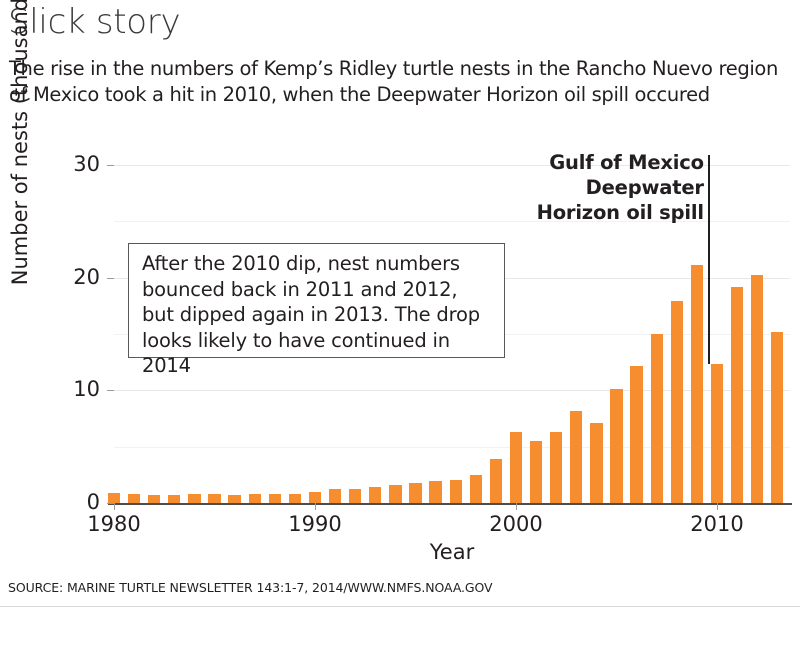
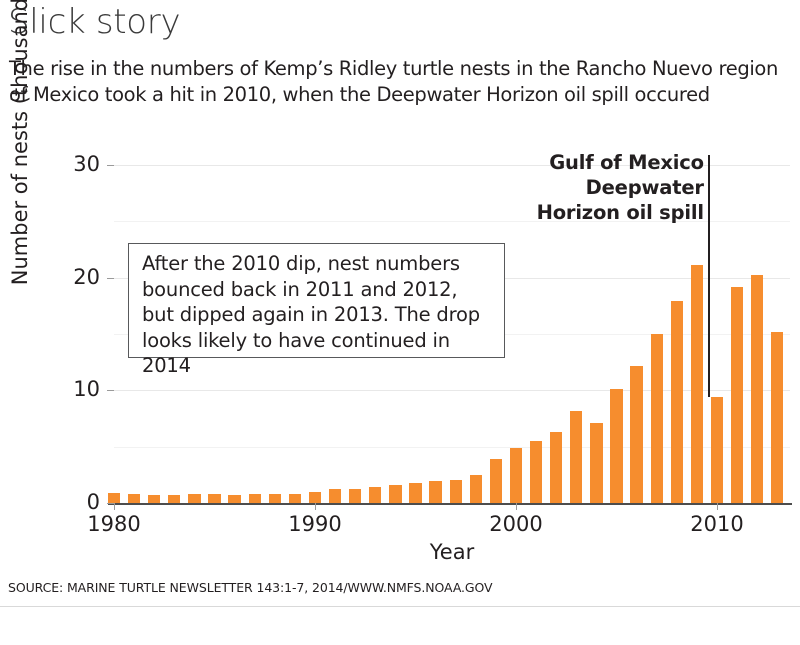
2000: 6.3 -> 4.9
2010: 12.3 -> 9.4
